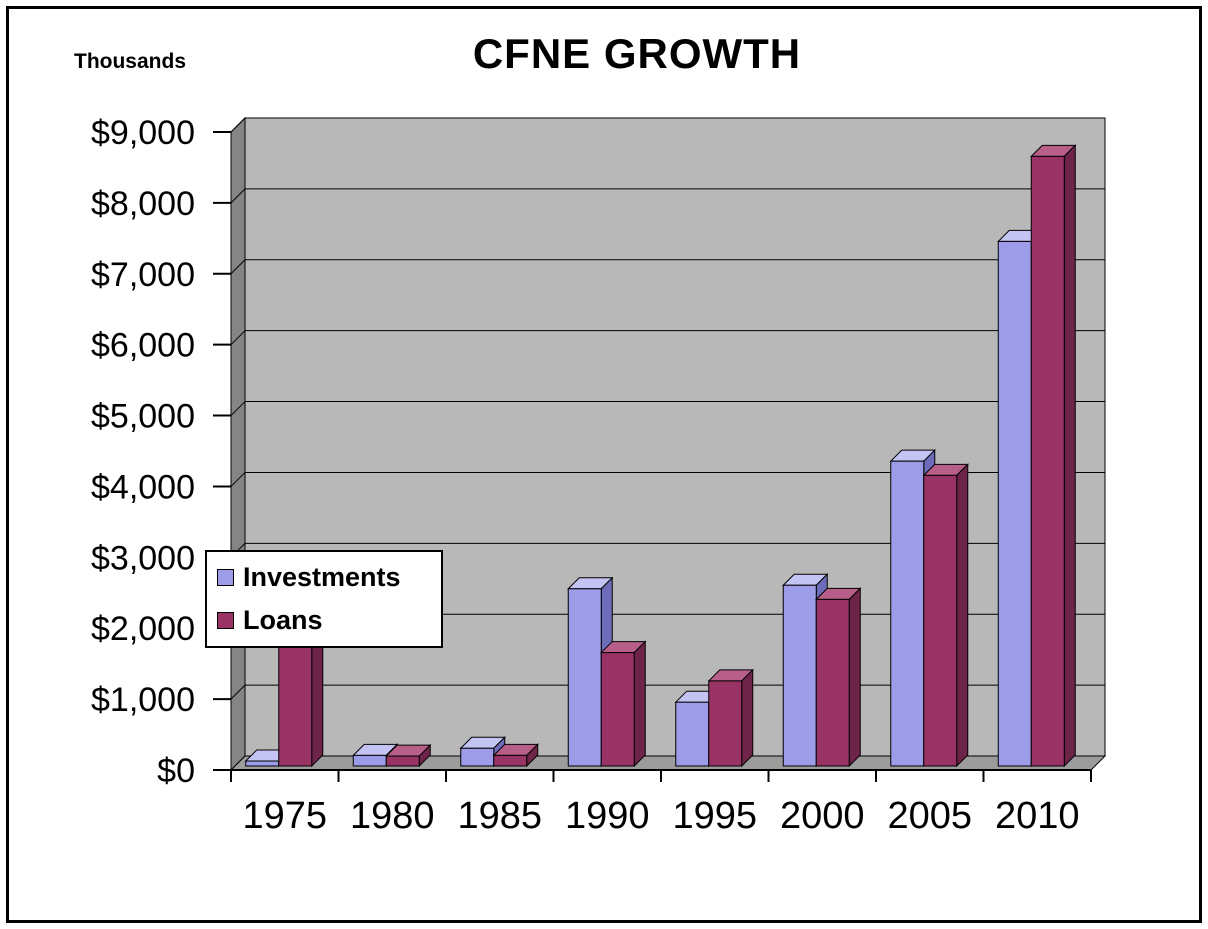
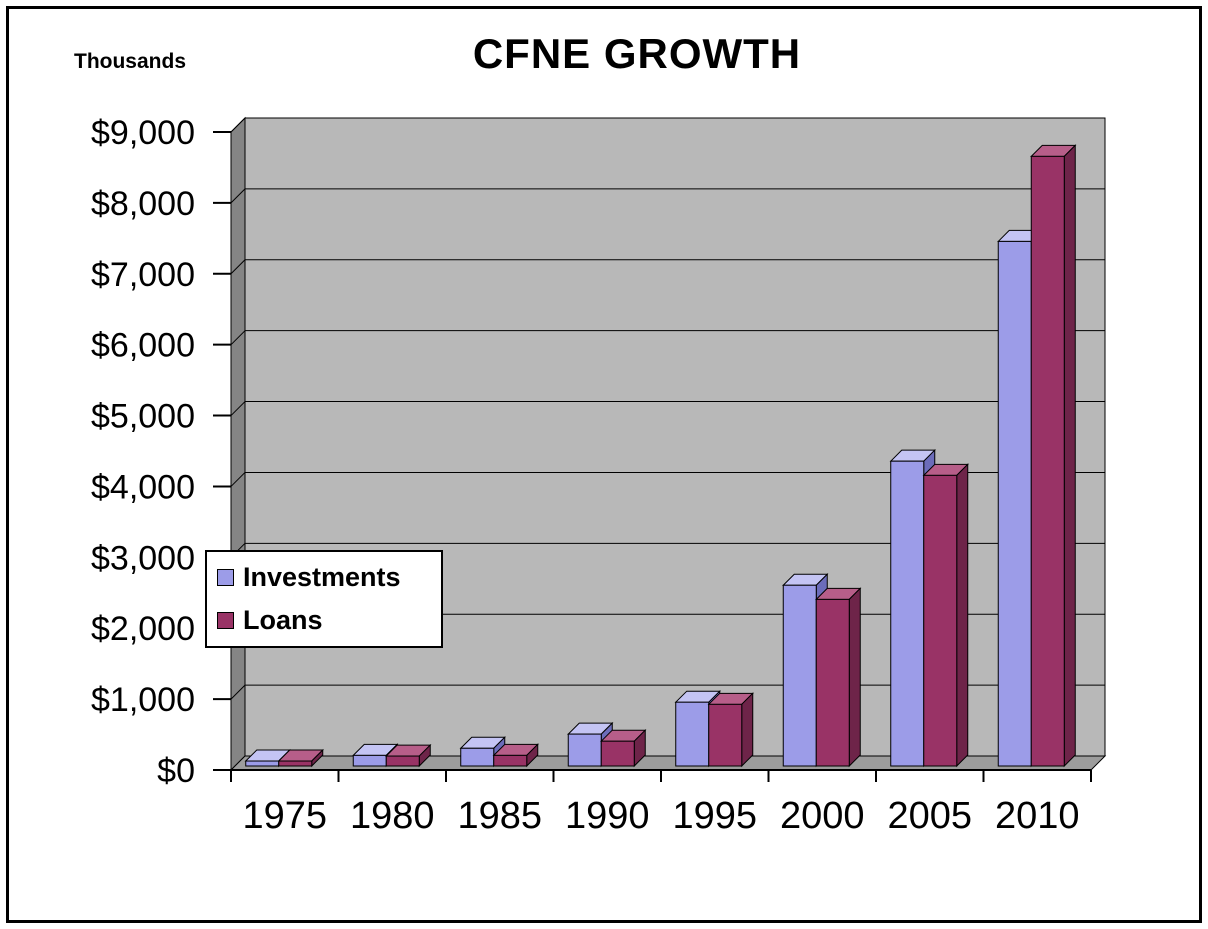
Loans/1975: $2300 -> $100
Investments/1990: $2500 -> $400
Loans/1990: $1600 -> $400
Loans/1995: $1200 -> $900
